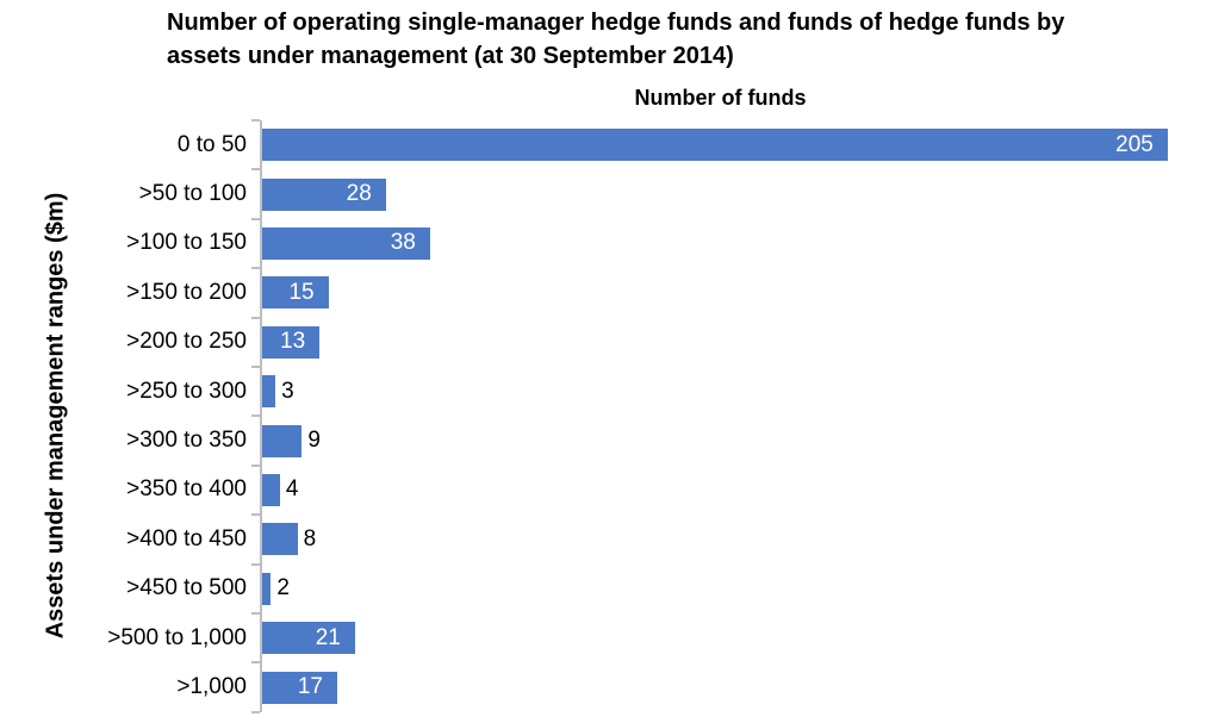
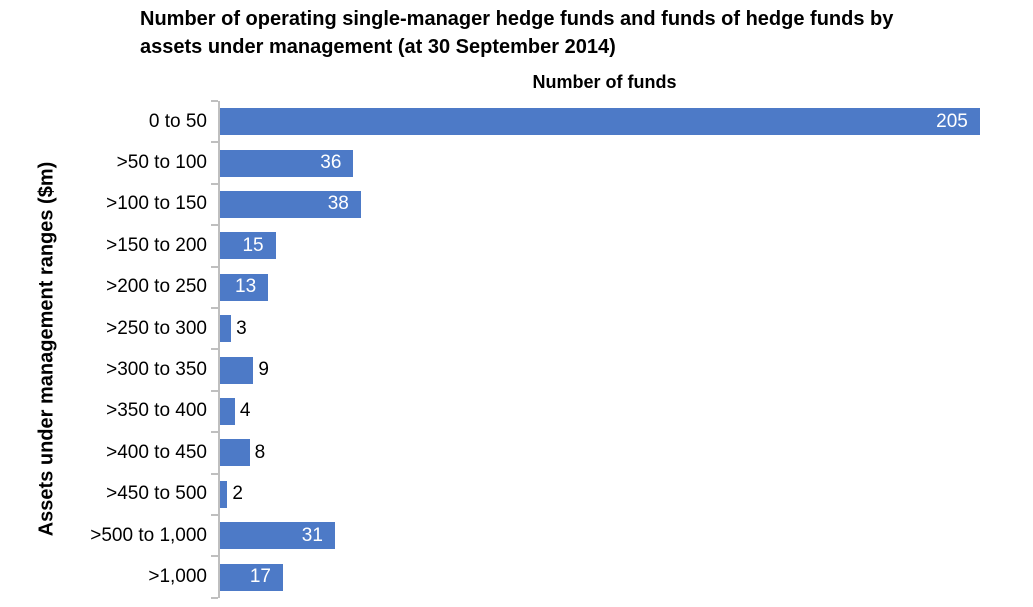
>50 to 100: 28 -> 36
>500 to 1,000: 21 -> 31
